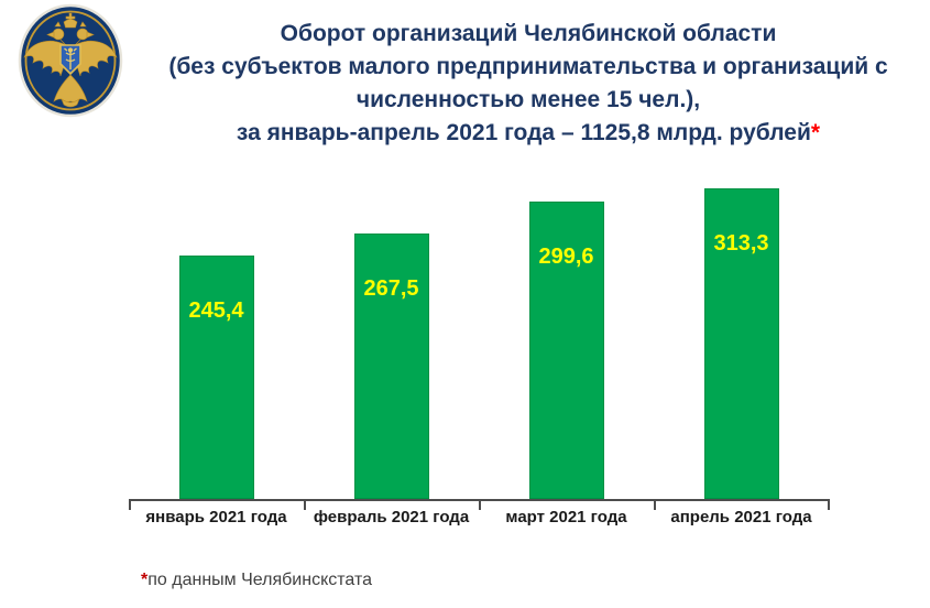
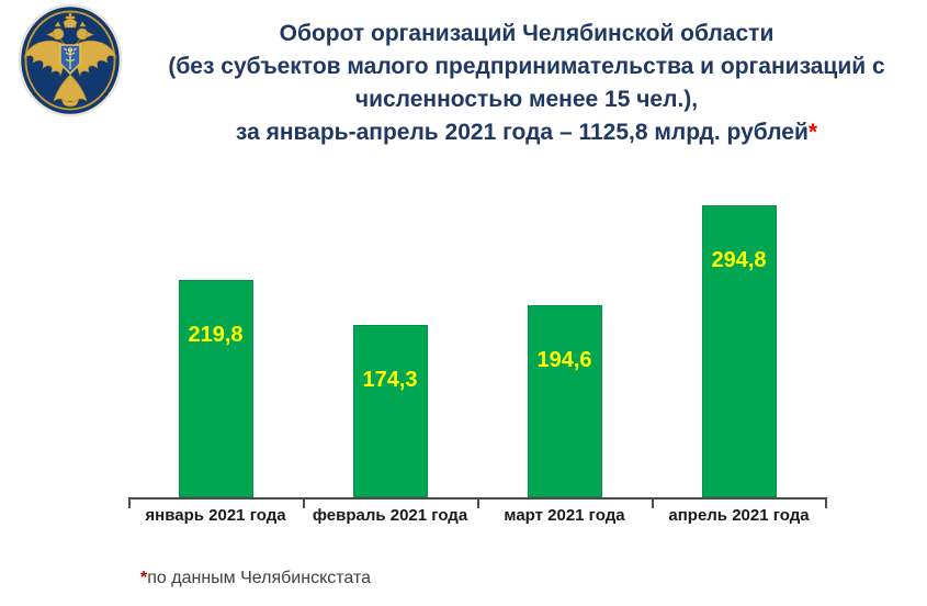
январь 2021 года: 245,4 -> 219,8
февраль 2021 года: 267,5 -> 174,3
март 2021 года: 299,6 -> 194,6
апрель 2021 года: 313,3 -> 294,8
